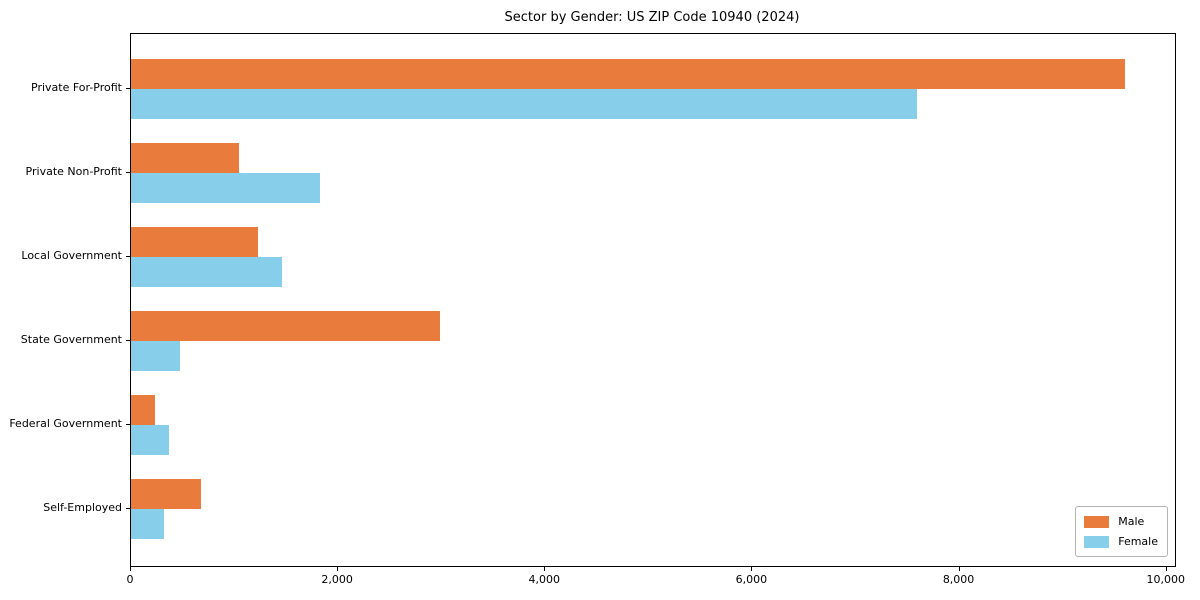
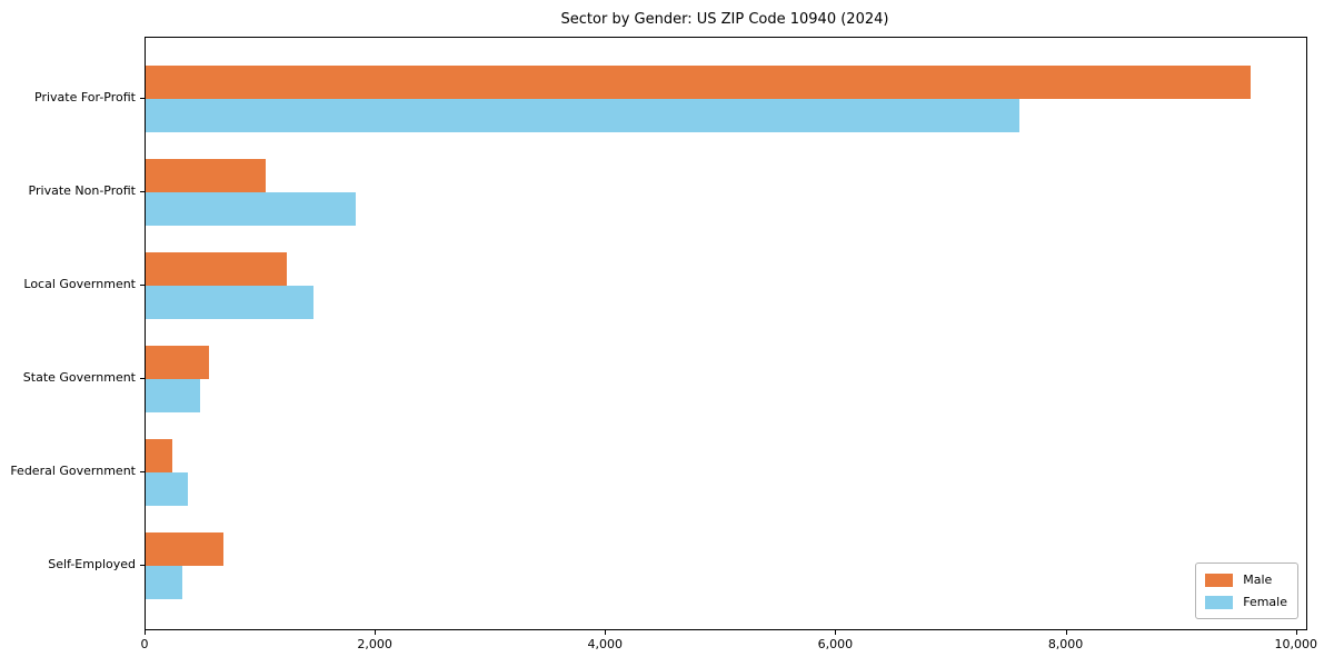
Male/State Government: 2980 -> 550
